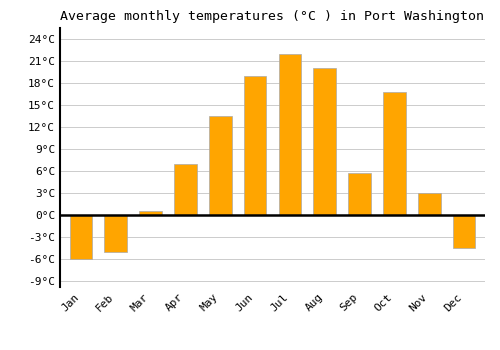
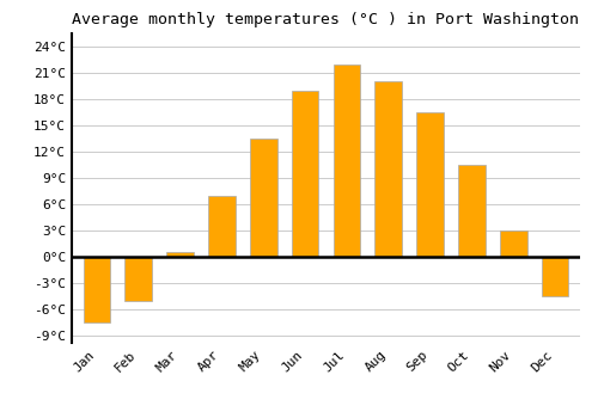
Jan: -6.0°C -> -7.5°C
Sep: 5.8°C -> 16.5°C
Oct: 16.8°C -> 10.5°C
